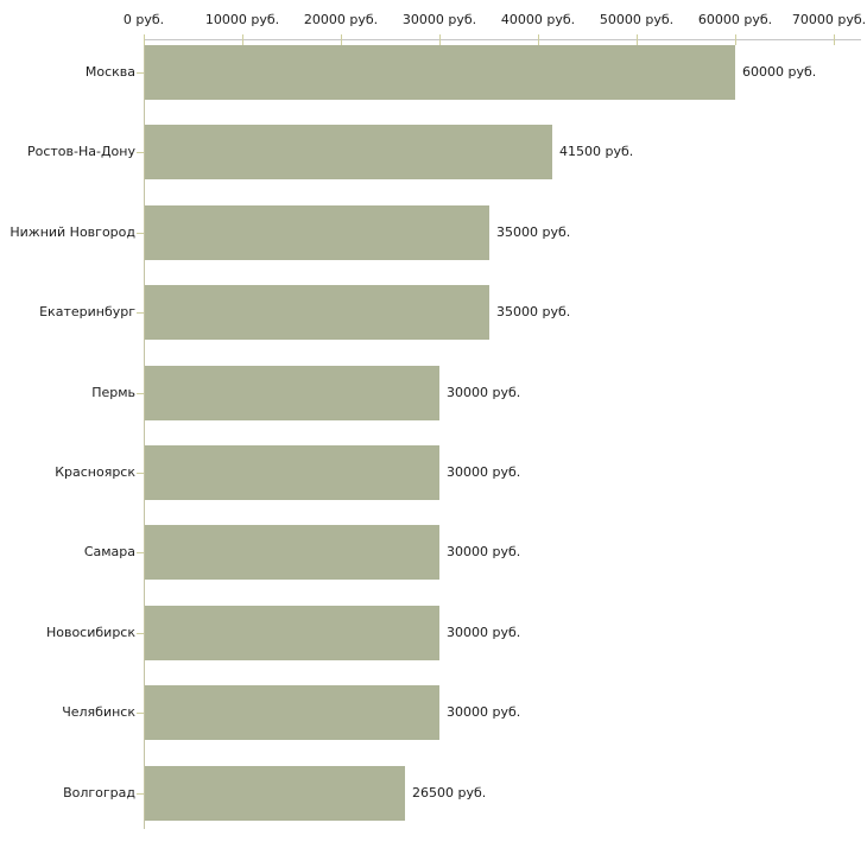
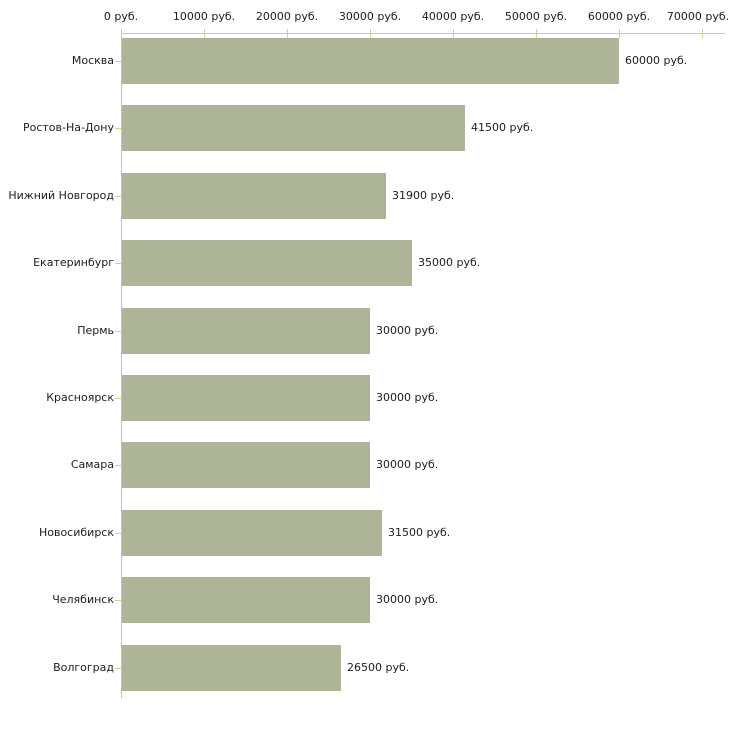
Нижний Новгород: 35000 -> 31900
Новосибирск: 30000 -> 31500
